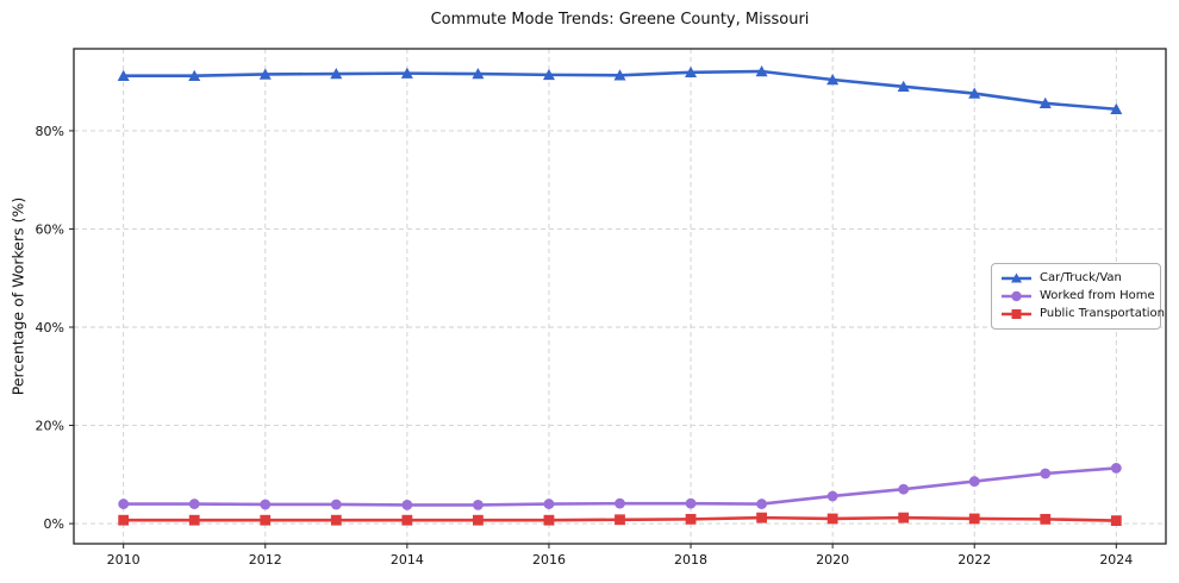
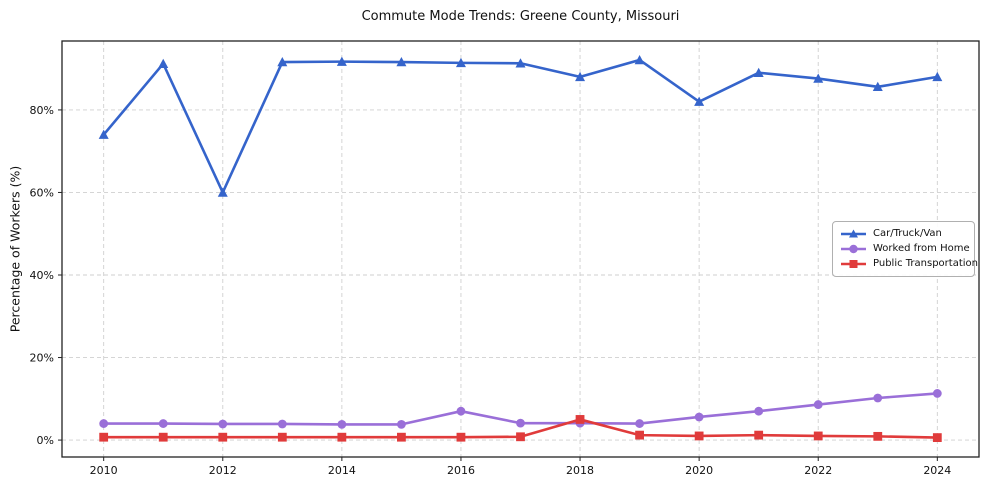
Car/Truck/Van/2010: 91% -> 74%
Car/Truck/Van/2012: 92% -> 60%
Worked from Home/2016: 4% -> 7%
Car/Truck/Van/2018: 92% -> 88%
Public Transportation/2018: 1% -> 5%
Car/Truck/Van/2020: 90% -> 82%
Car/Truck/Van/2024: 84% -> 88%
